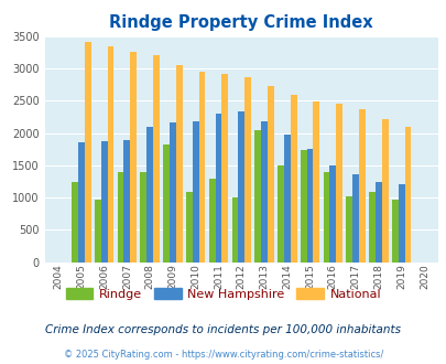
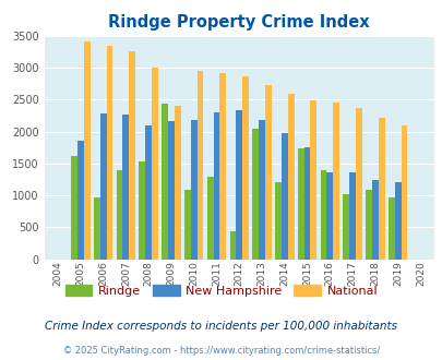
Rindge/2005: 1240 -> 1620
New Hampshire/2006: 1870 -> 2280
New Hampshire/2007: 1890 -> 2260
Rindge/2008: 1390 -> 1540
National/2008: 3210 -> 3000
Rindge/2009: 1820 -> 2440
National/2009: 3050 -> 2400
Rindge/2012: 1000 -> 440
Rindge/2014: 1500 -> 1200
New Hampshire/2016: 1490 -> 1360
